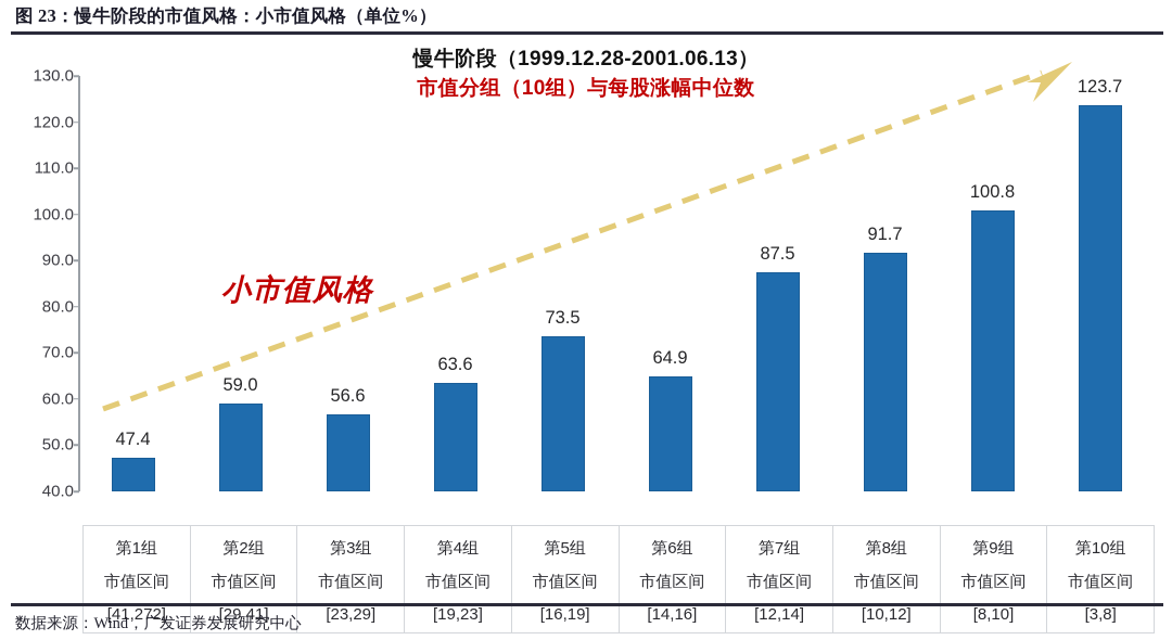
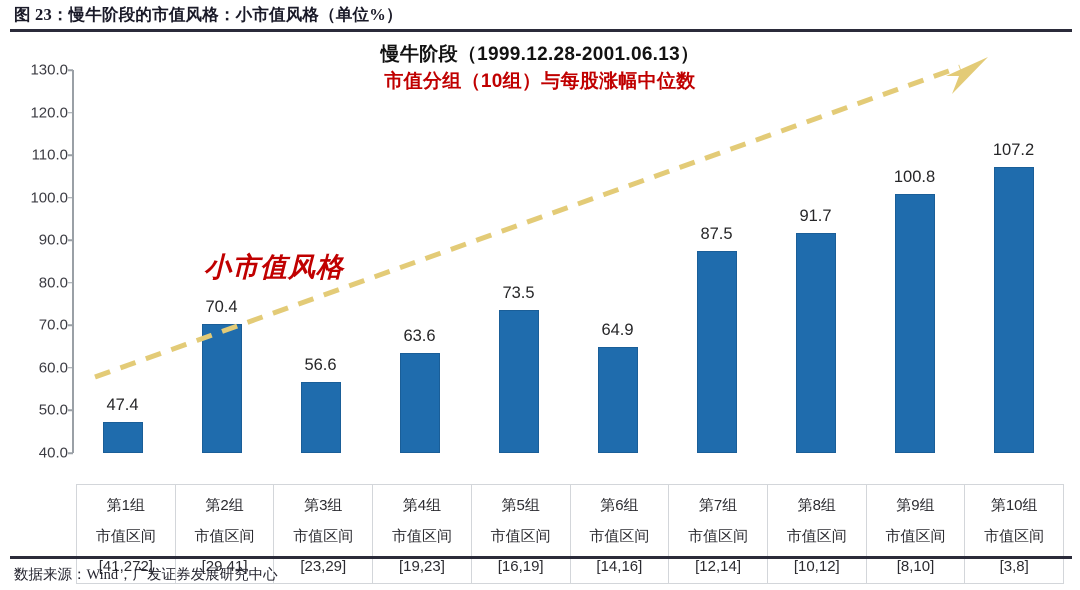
第2组: 59.0 -> 70.4
第10组: 123.7 -> 107.2
